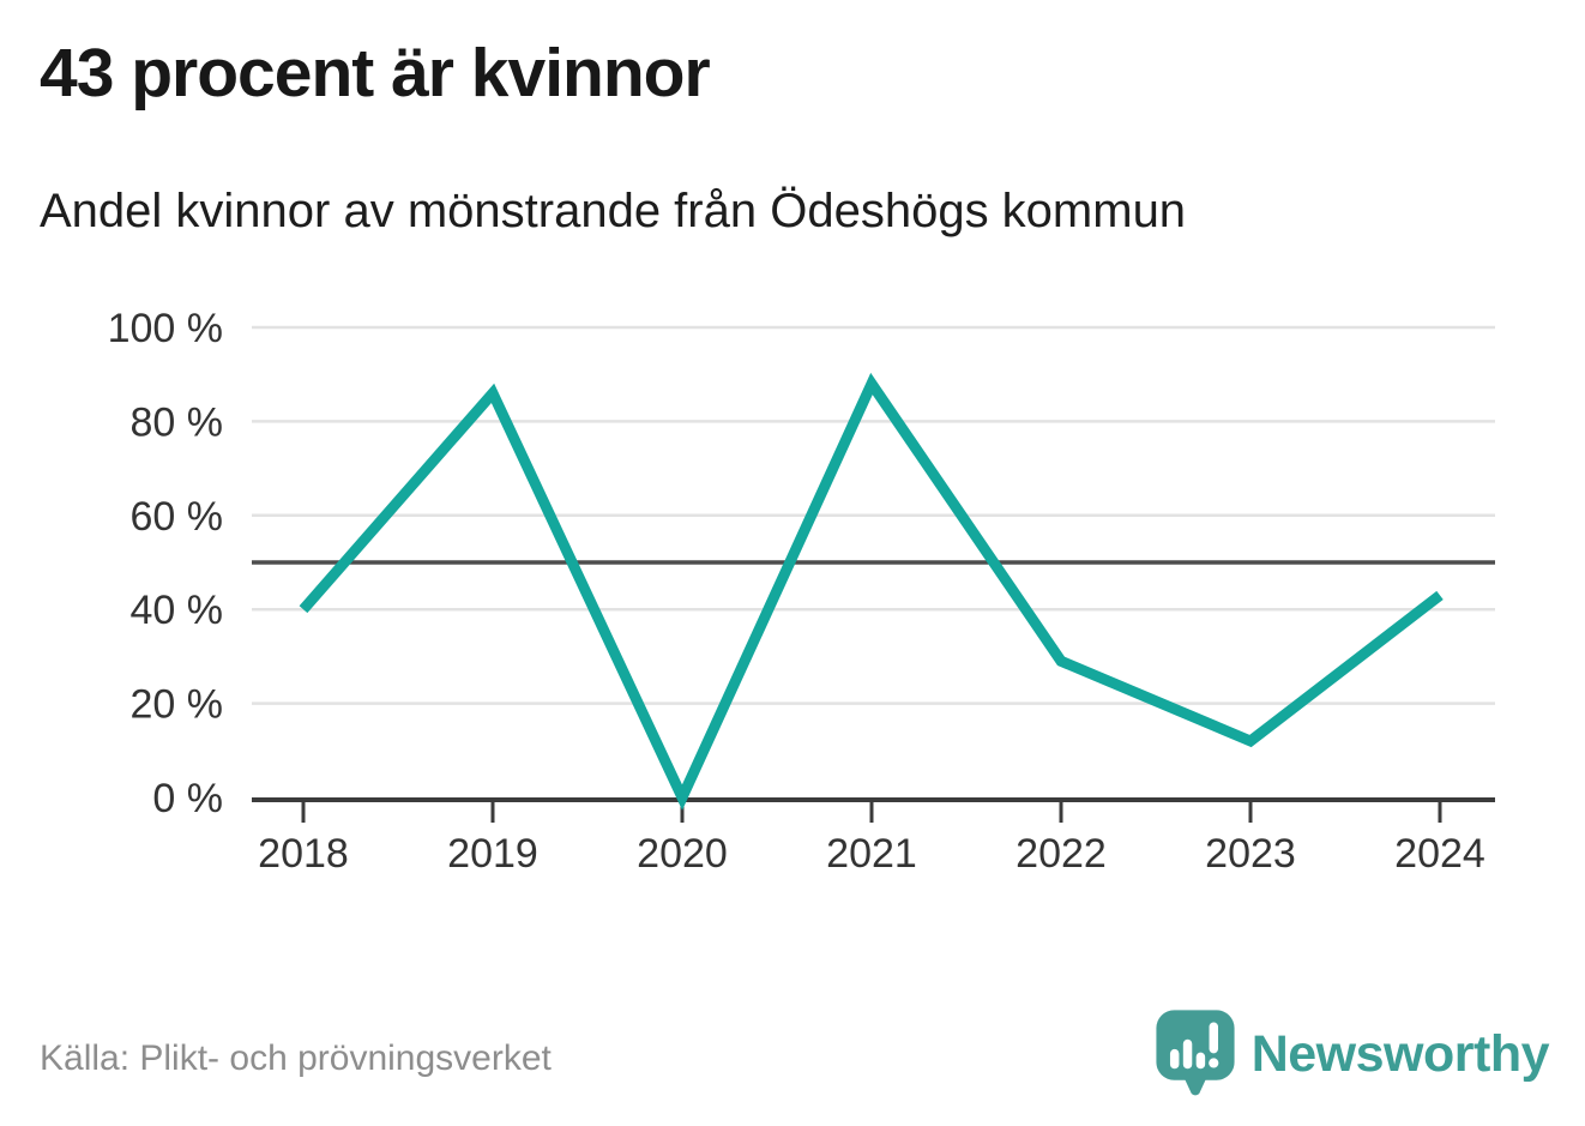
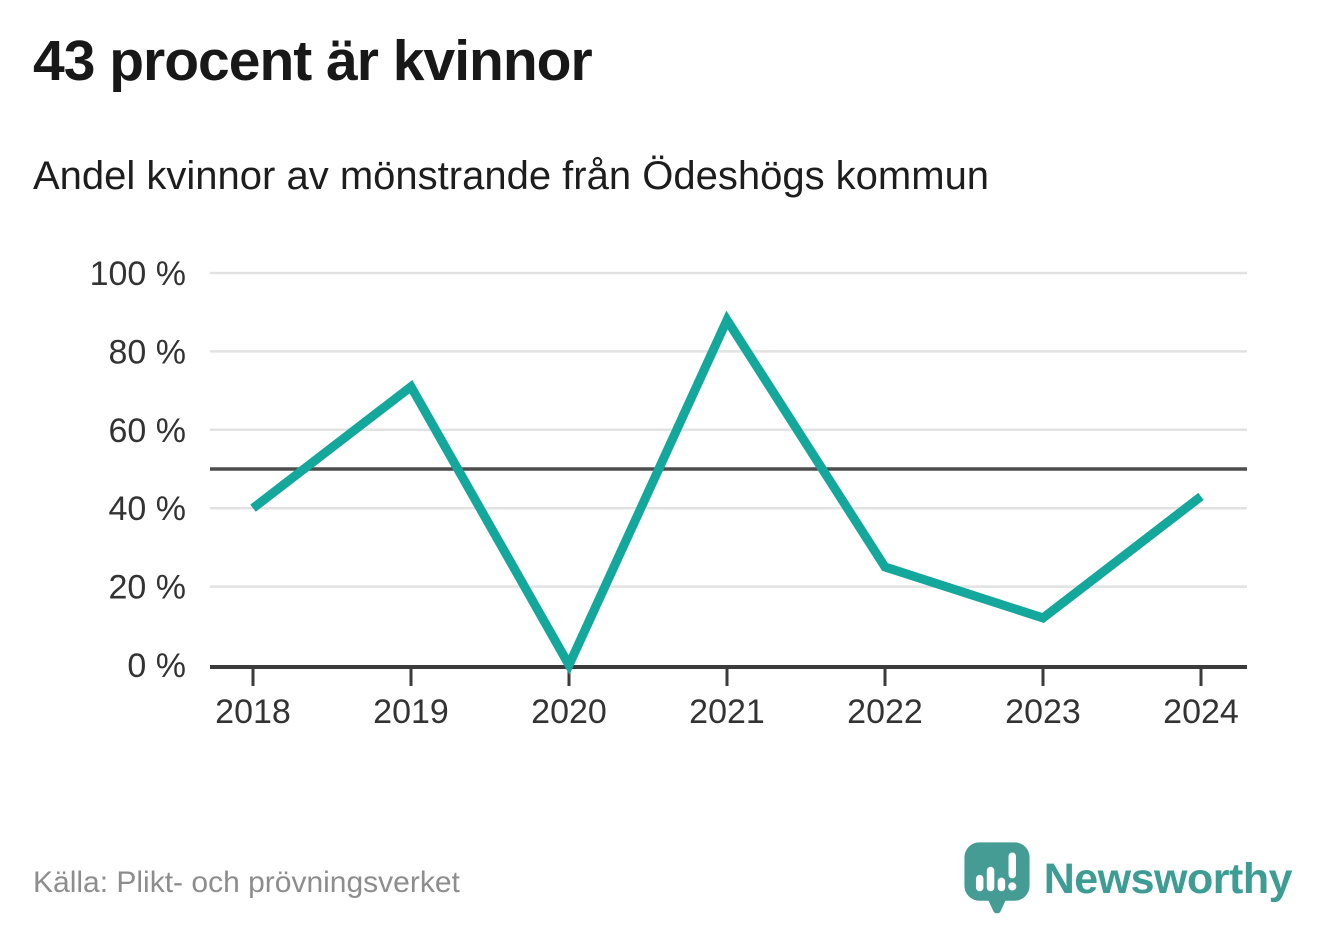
2019: 86% -> 71%
2022: 29% -> 25%
